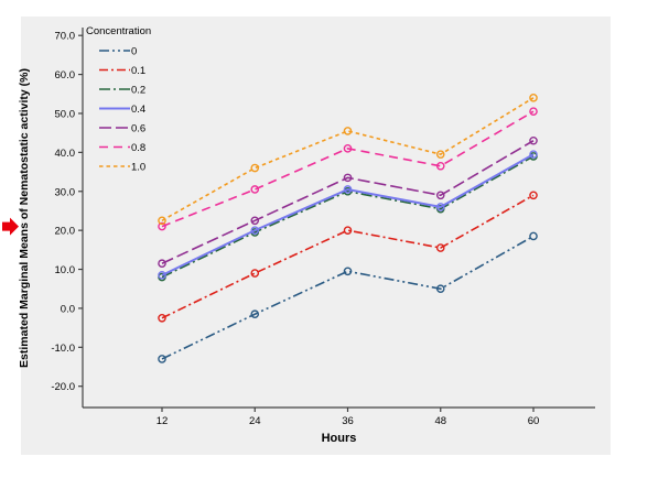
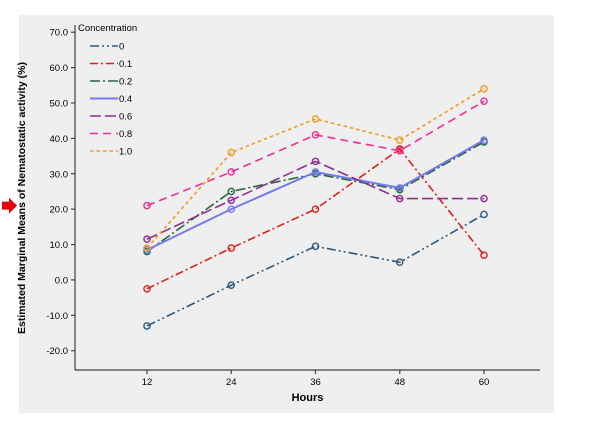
1.0/12: 22 -> 9
0.2/24: 20 -> 25
0.1/48: 16 -> 37
0.6/48: 29 -> 23
0.1/60: 29 -> 7
0.6/60: 43 -> 23
